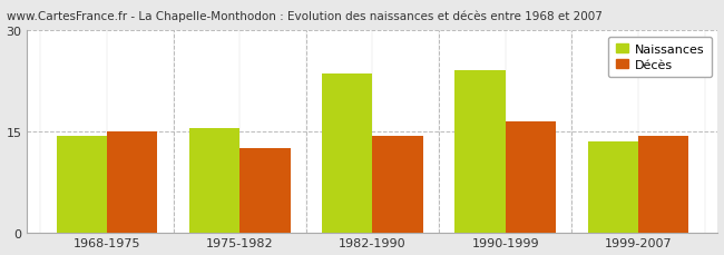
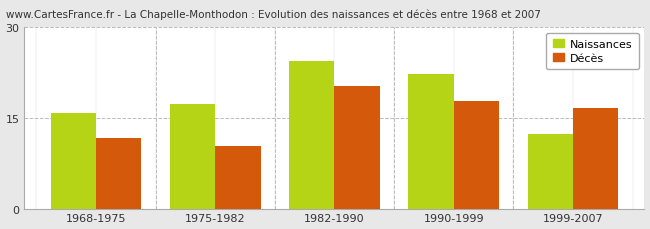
Naissances/1968-1975: 14.3 -> 15.8
Décès/1968-1975: 15.0 -> 11.6
Naissances/1975-1982: 15.5 -> 17.2
Décès/1975-1982: 12.5 -> 10.4
Naissances/1982-1990: 23.5 -> 24.4
Décès/1982-1990: 14.3 -> 20.2
Naissances/1990-1999: 24.0 -> 22.2
Décès/1990-1999: 16.5 -> 17.8
Naissances/1999-2007: 13.5 -> 12.4
Décès/1999-2007: 14.3 -> 16.6
